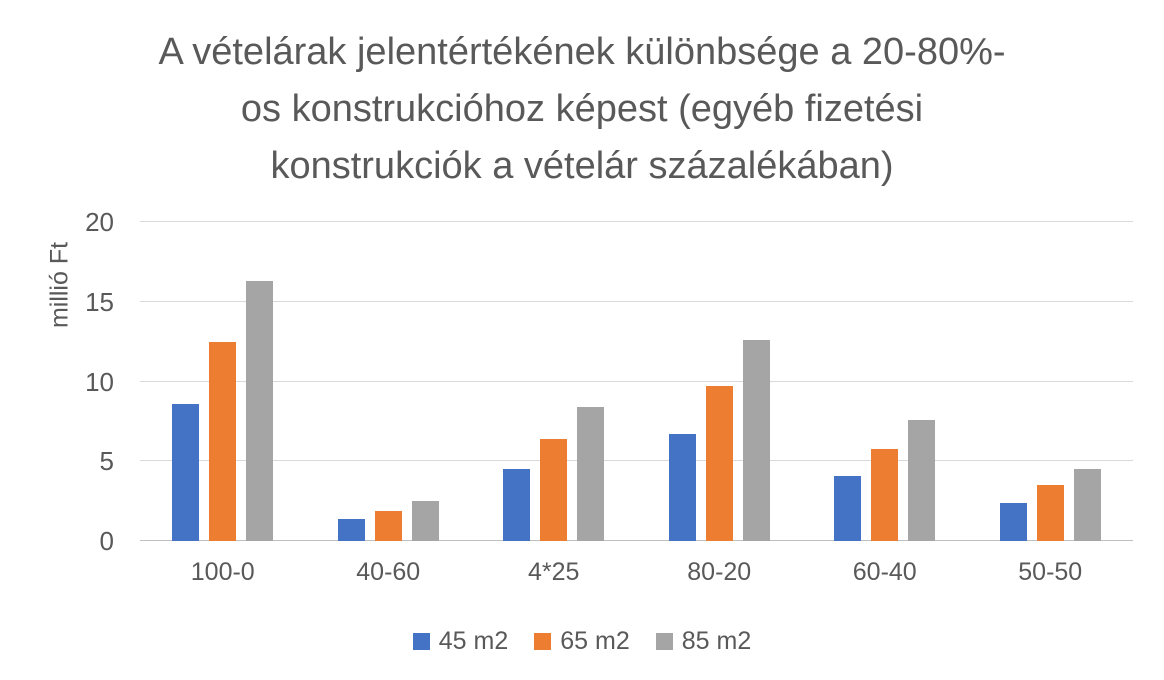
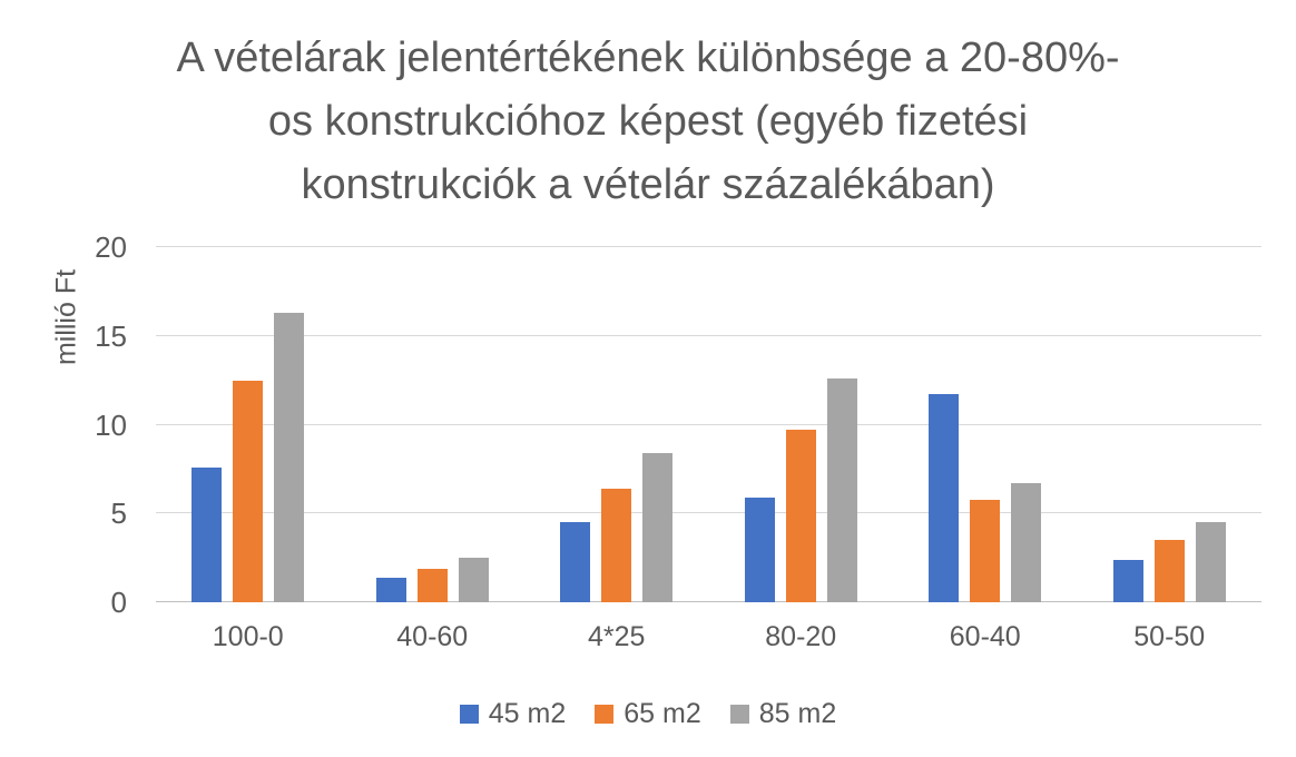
45 m2/100-0: 8.6 -> 7.6
45 m2/80-20: 6.7 -> 5.9
45 m2/60-40: 4.1 -> 11.7
85 m2/60-40: 7.6 -> 6.7
